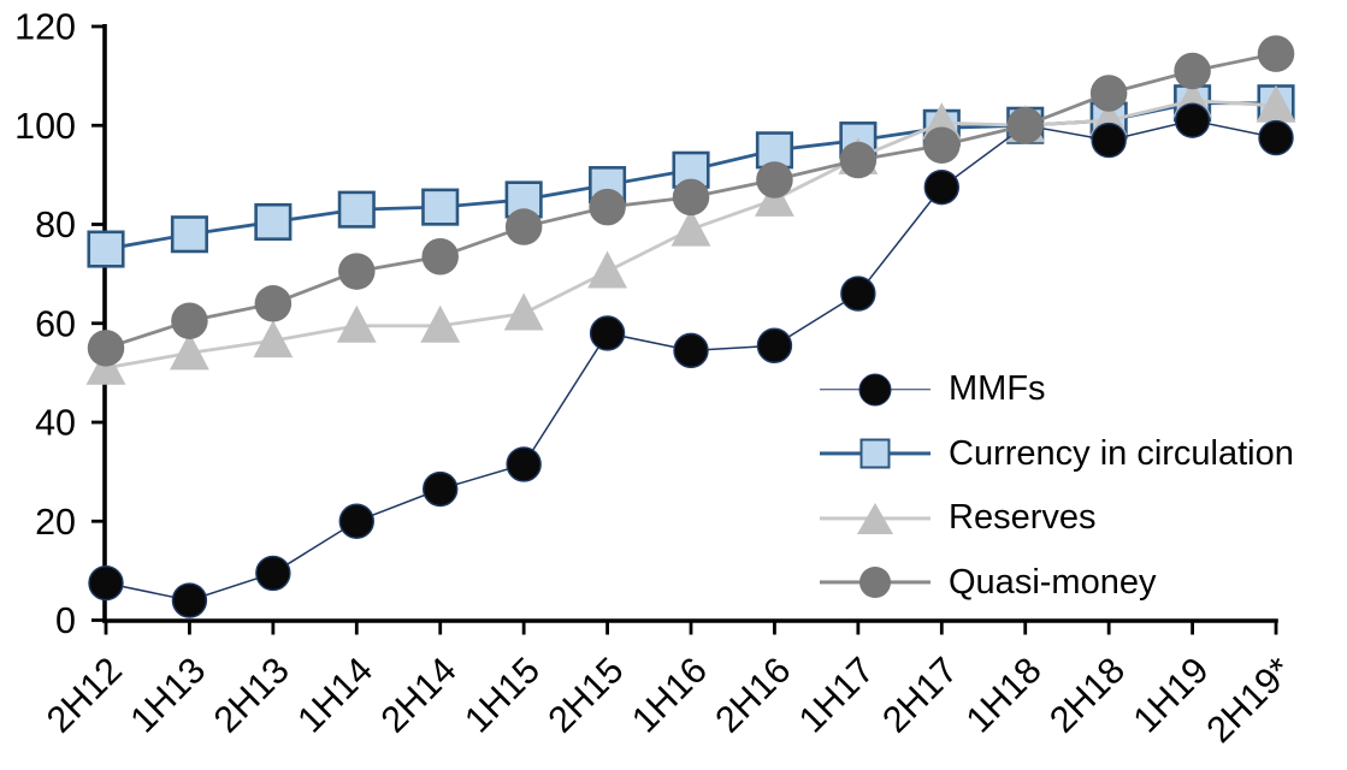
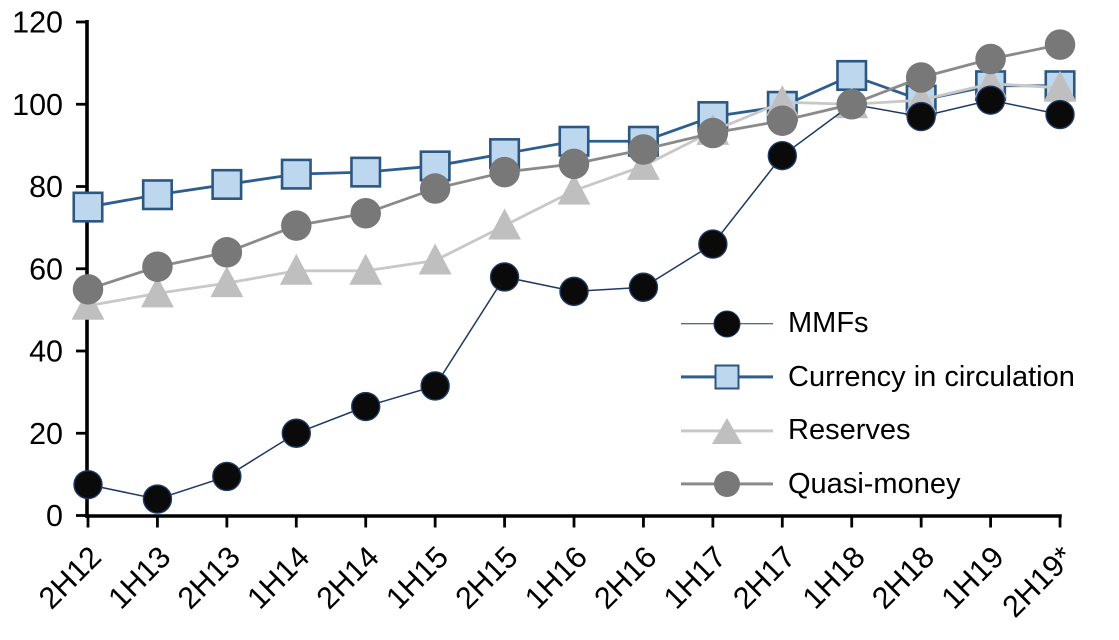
Currency in circulation/2H16: 95 -> 91
Currency in circulation/1H18: 100 -> 107
